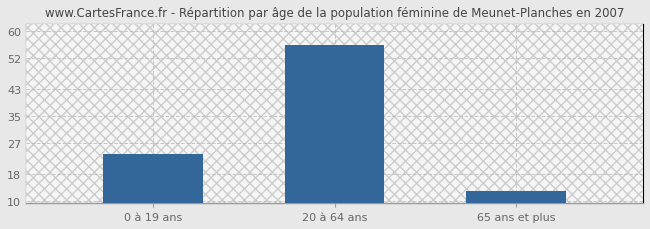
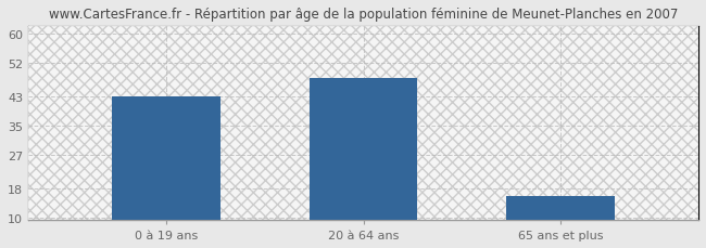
0 à 19 ans: 24 -> 43
20 à 64 ans: 56 -> 48
65 ans et plus: 13 -> 16
